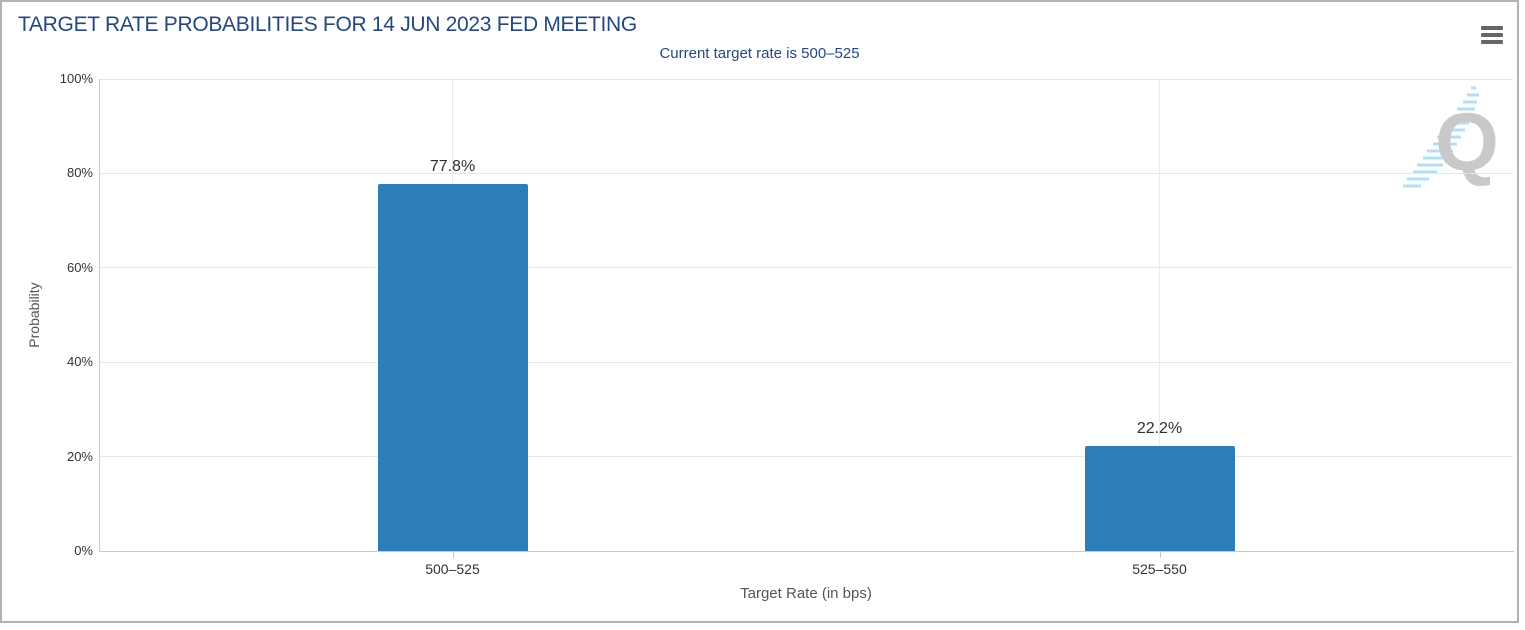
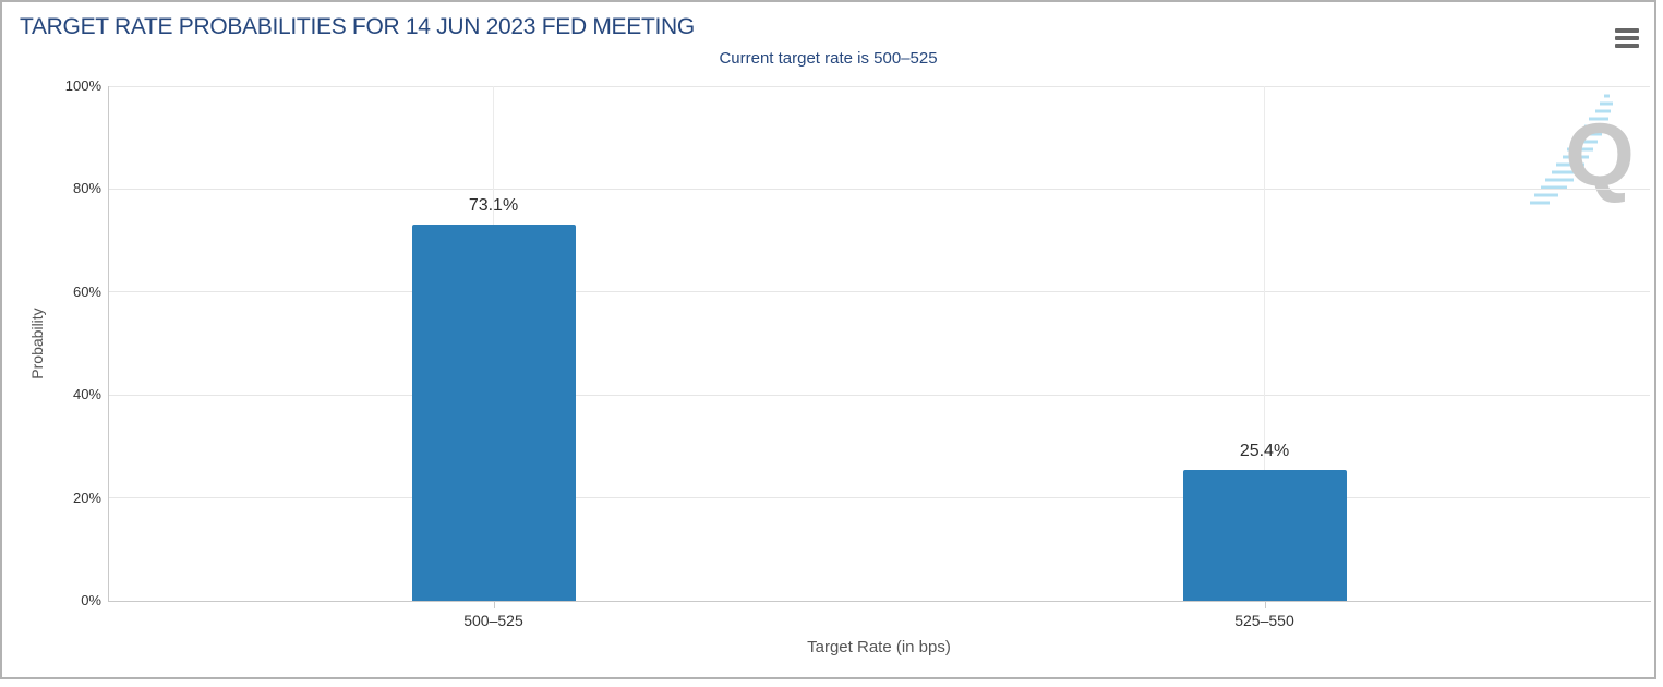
500–525: 77.8% -> 73.1%
525–550: 22.2% -> 25.4%
